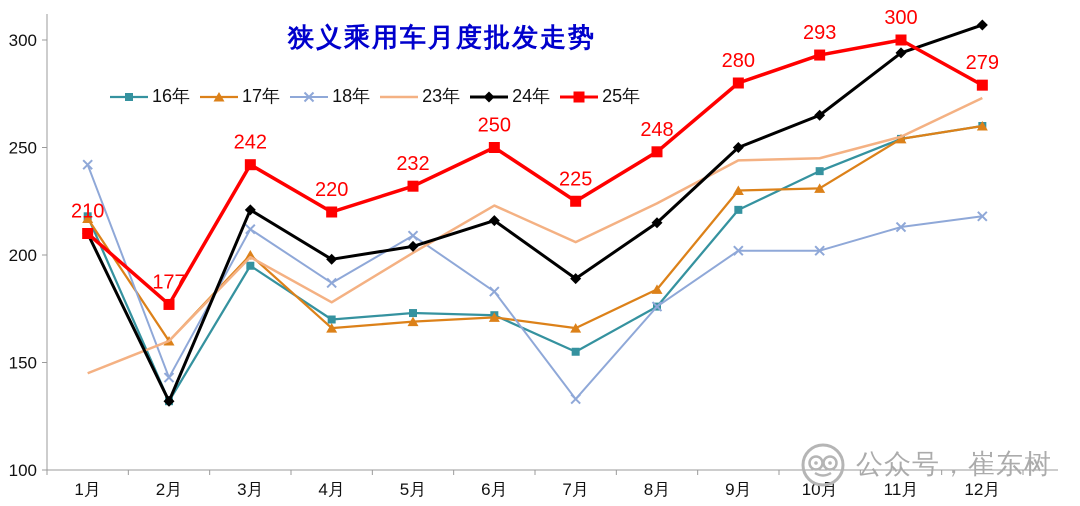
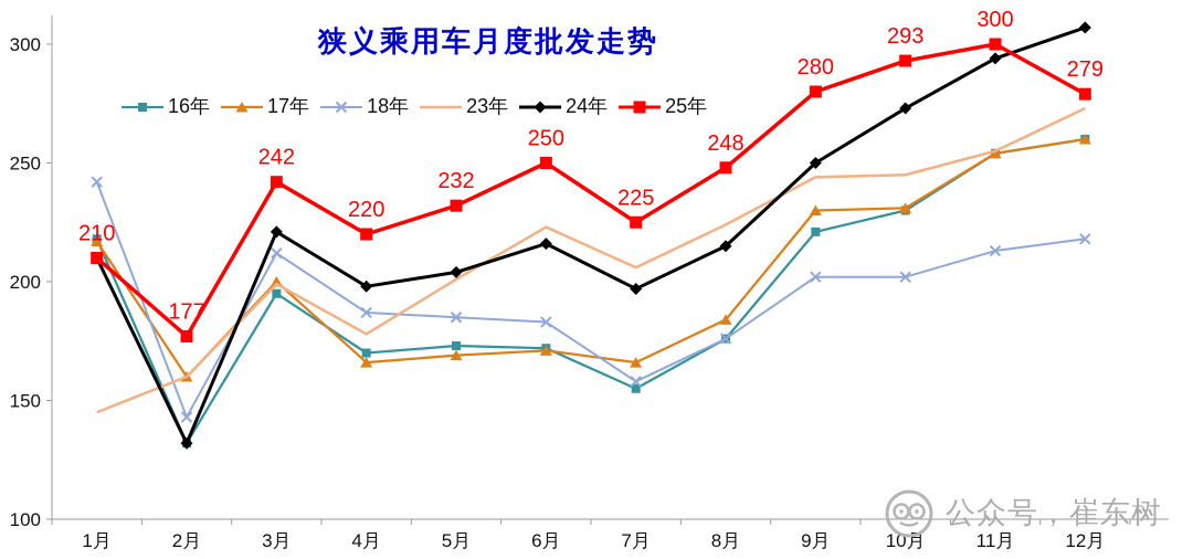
18年/5月: 209 -> 185
18年/7月: 133 -> 158
24年/7月: 189 -> 197
16年/10月: 239 -> 230
24年/10月: 265 -> 273
